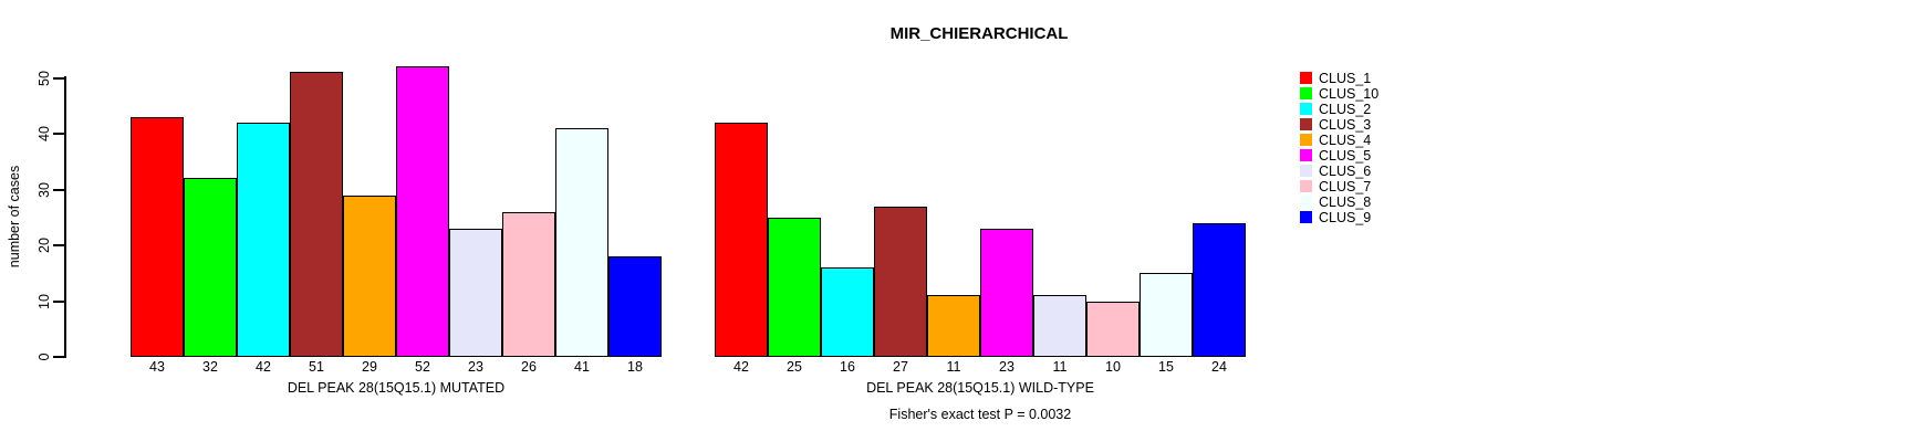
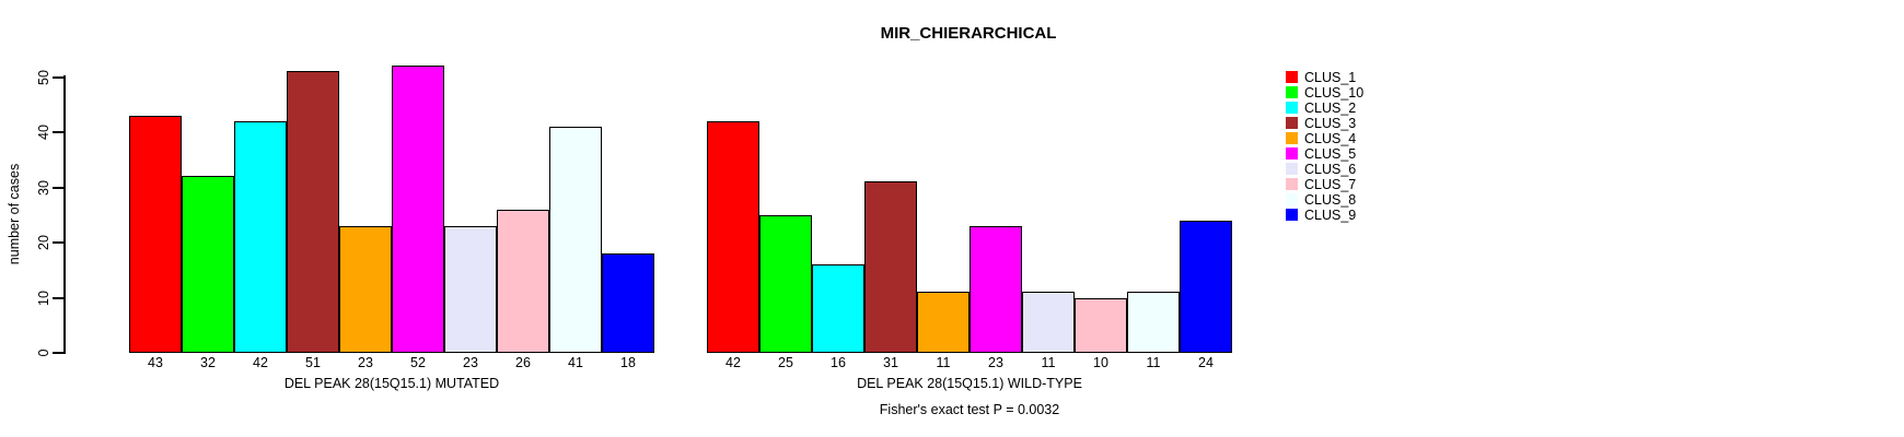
CLUS_4/DEL PEAK 28(15Q15.1) MUTATED: 29 -> 23
CLUS_3/DEL PEAK 28(15Q15.1) WILD-TYPE: 27 -> 31
CLUS_8/DEL PEAK 28(15Q15.1) WILD-TYPE: 15 -> 11
